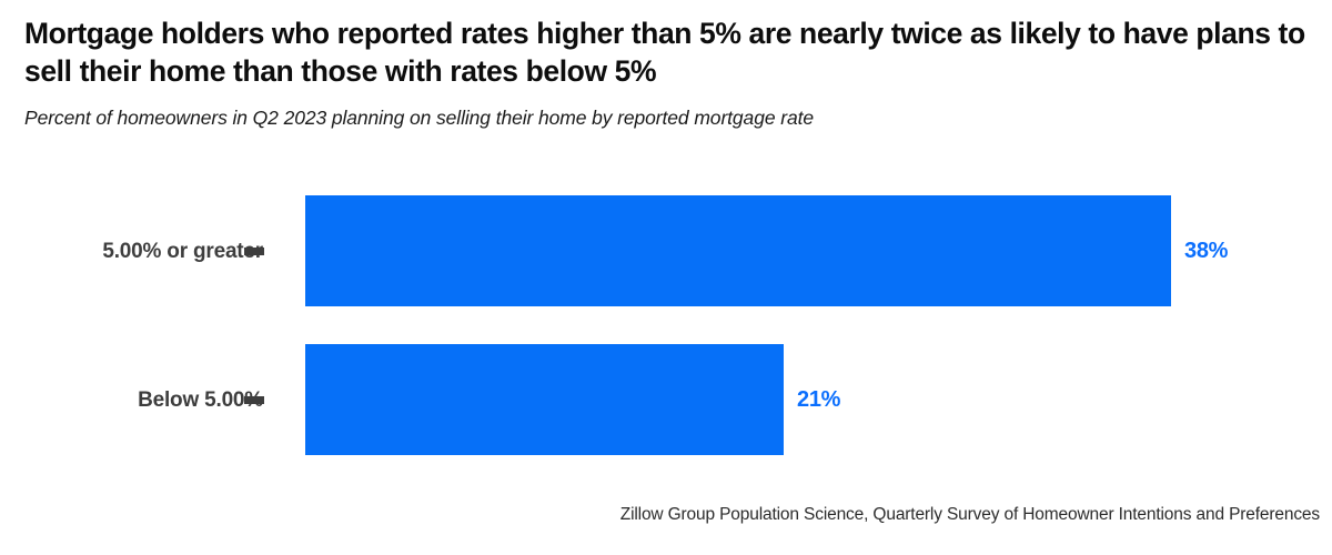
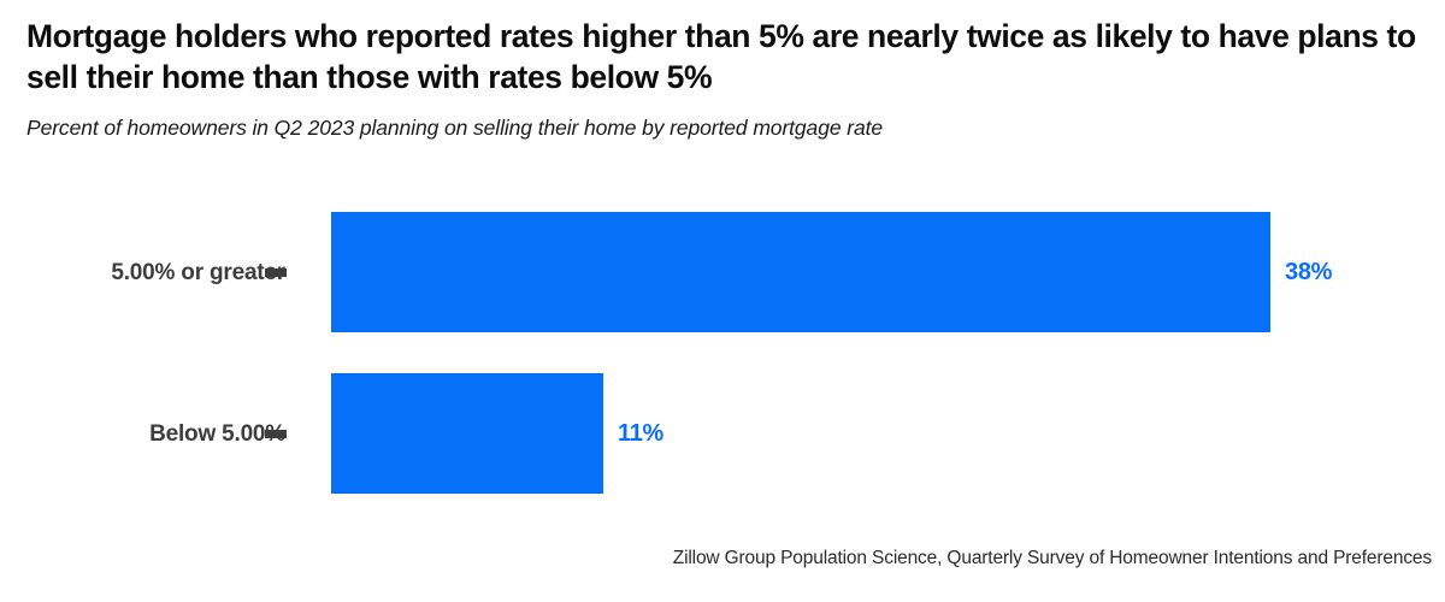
Below 5.00%: 21% -> 11%
